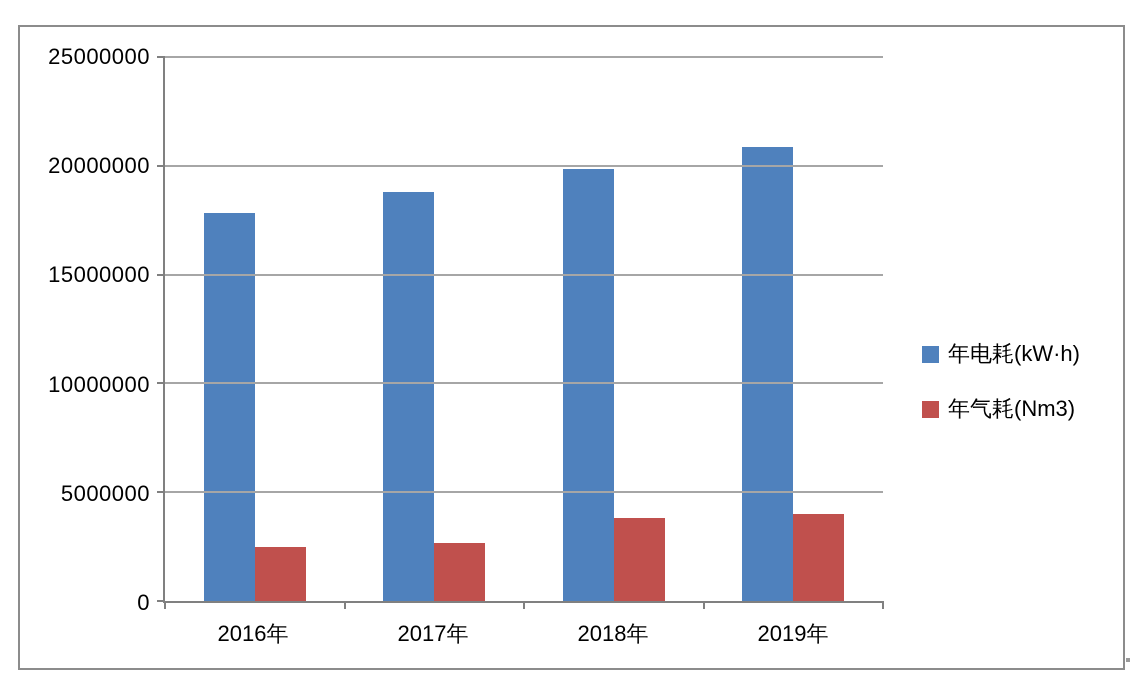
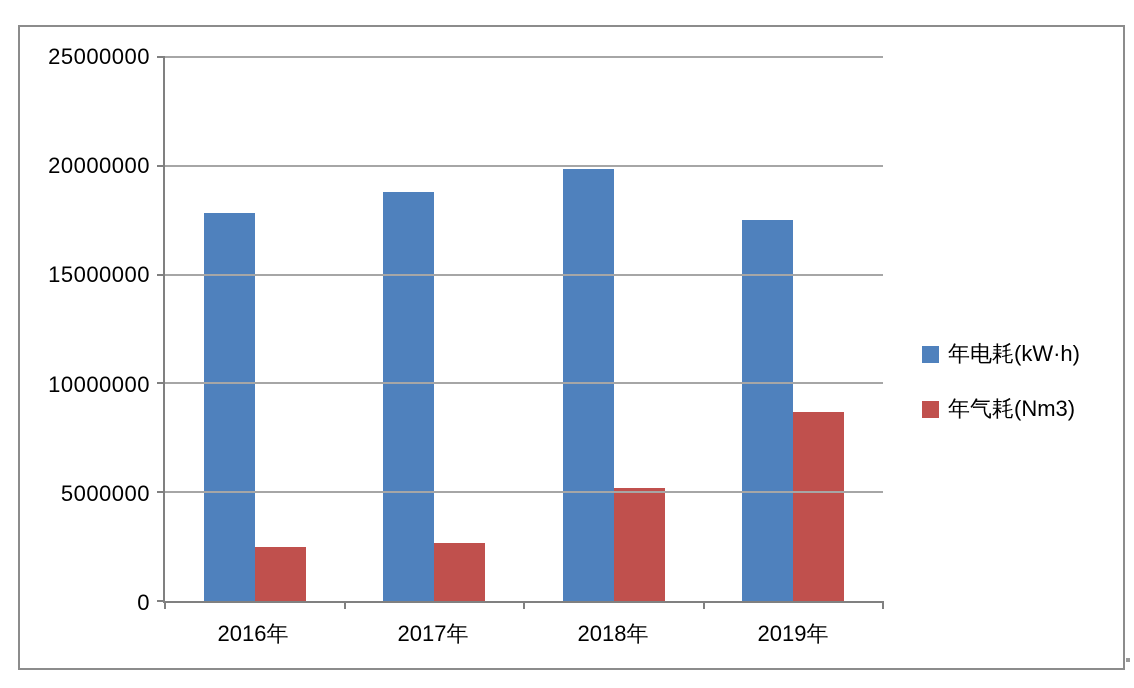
年气耗(Nm3)/2018年: 3800000 -> 5200000
年电耗(kW·h)/2019年: 20800000 -> 17500000
年气耗(Nm3)/2019年: 4000000 -> 8700000
